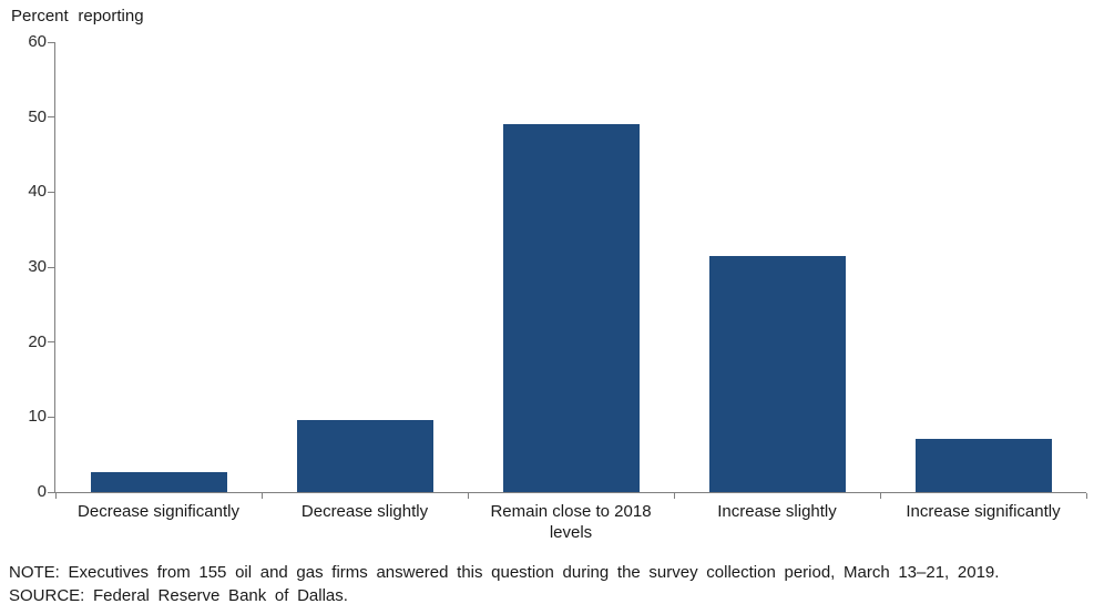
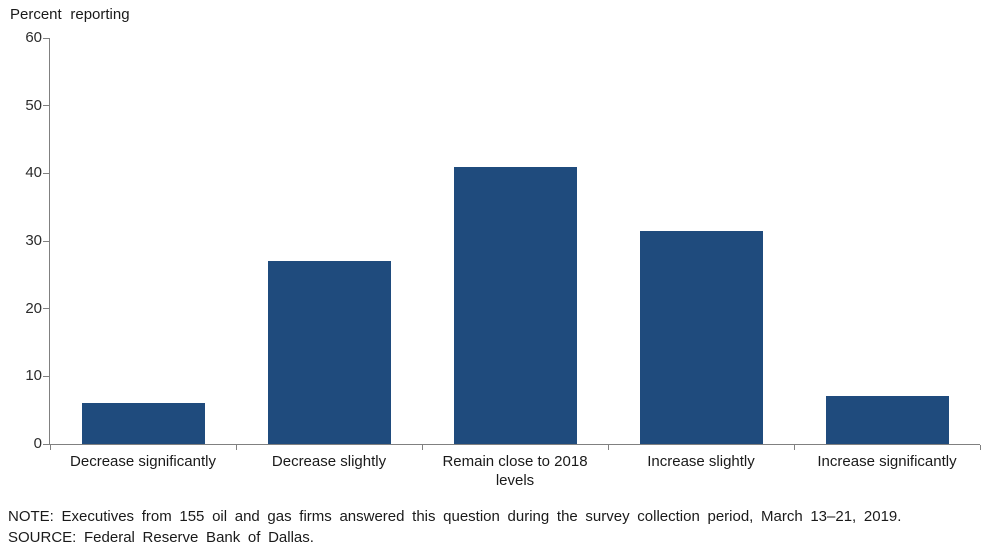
Decrease significantly: 3 -> 6
Decrease slightly: 10 -> 27
Remain close to 2018 levels: 49 -> 41
